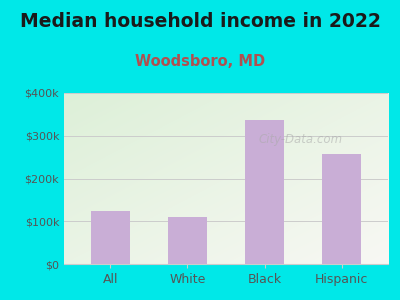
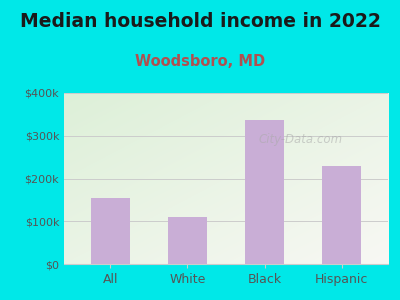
All: $125k -> $155k
Hispanic: $258k -> $230k
